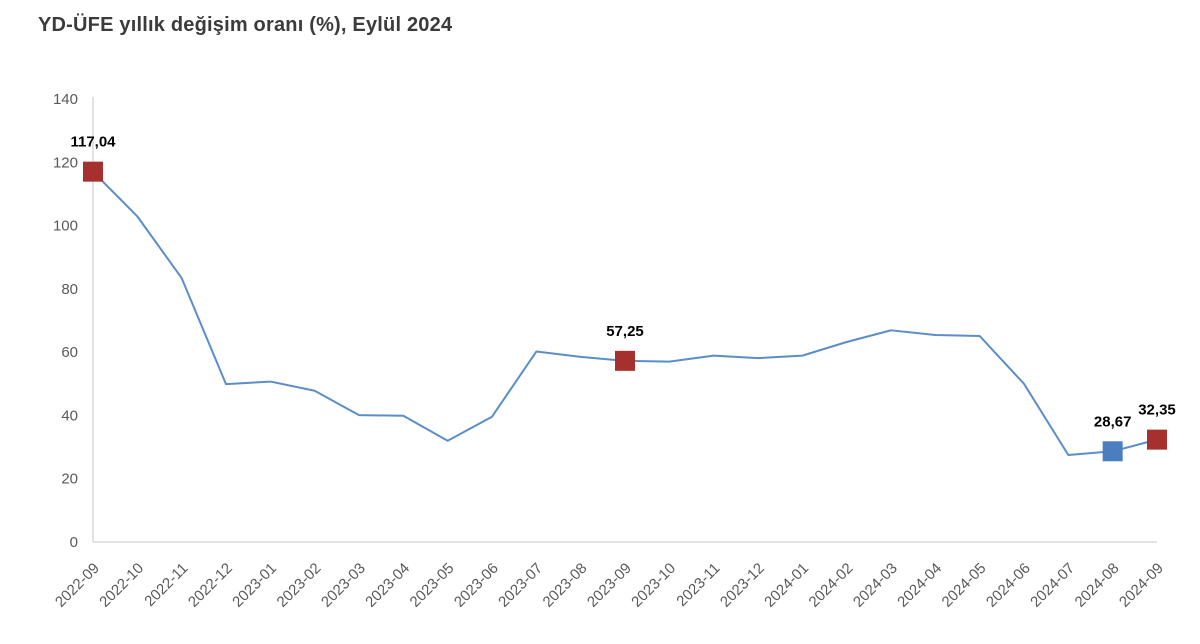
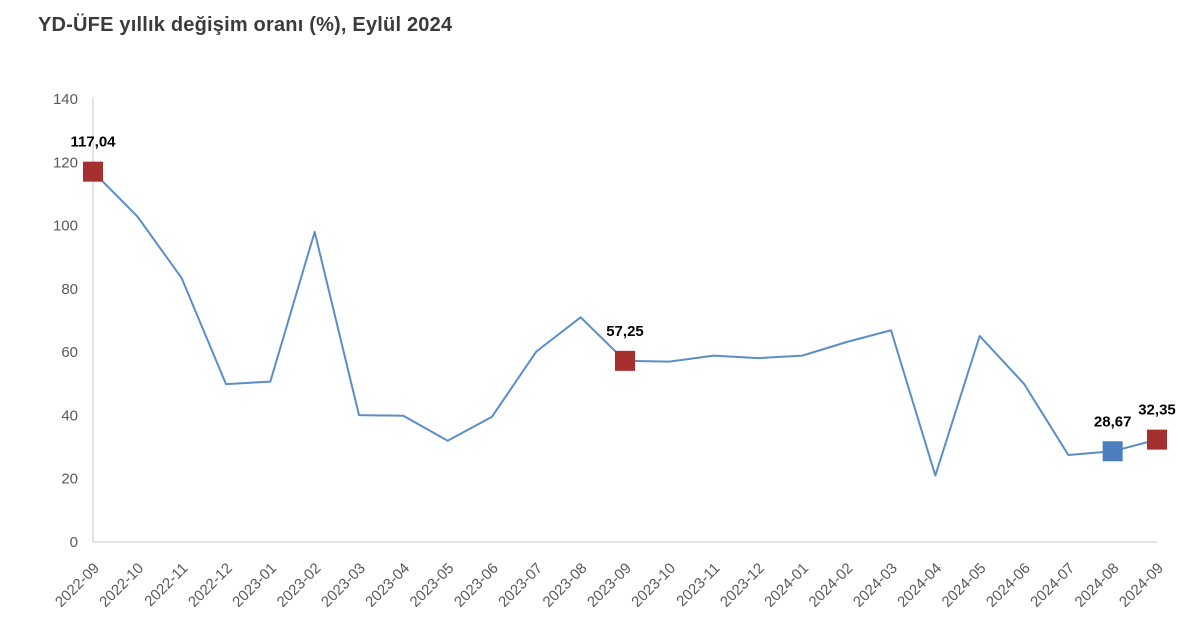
2023-02: 48 -> 98
2023-08: 58 -> 71
2024-04: 65 -> 21
